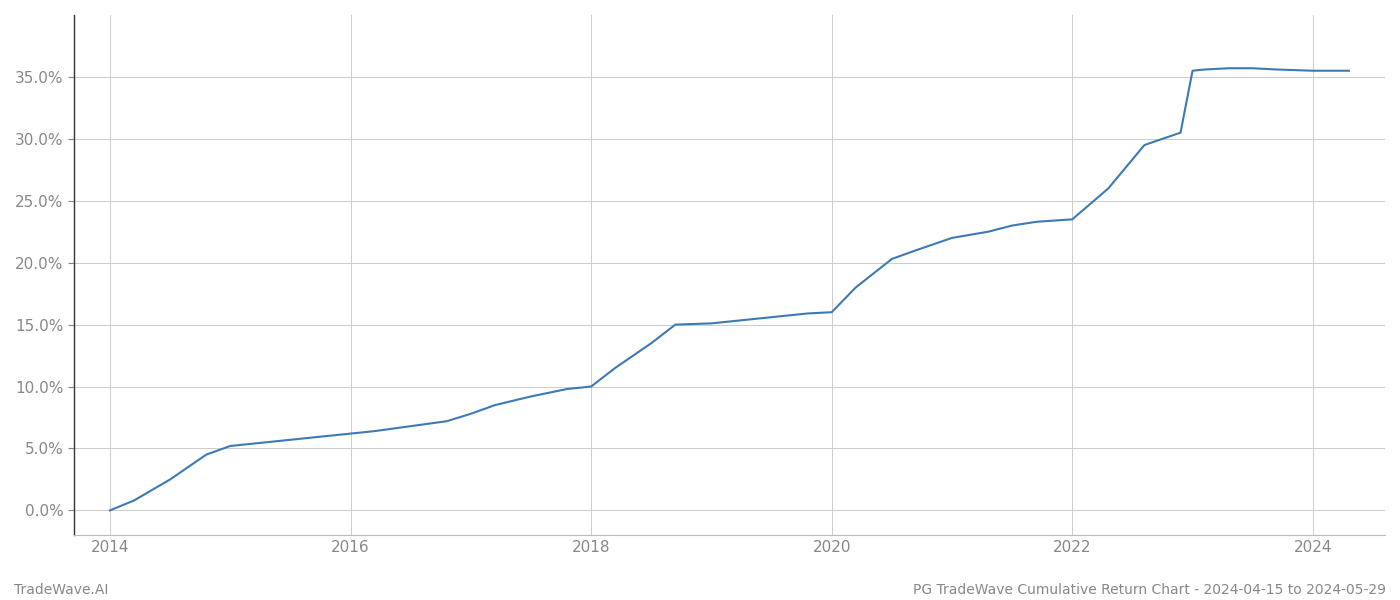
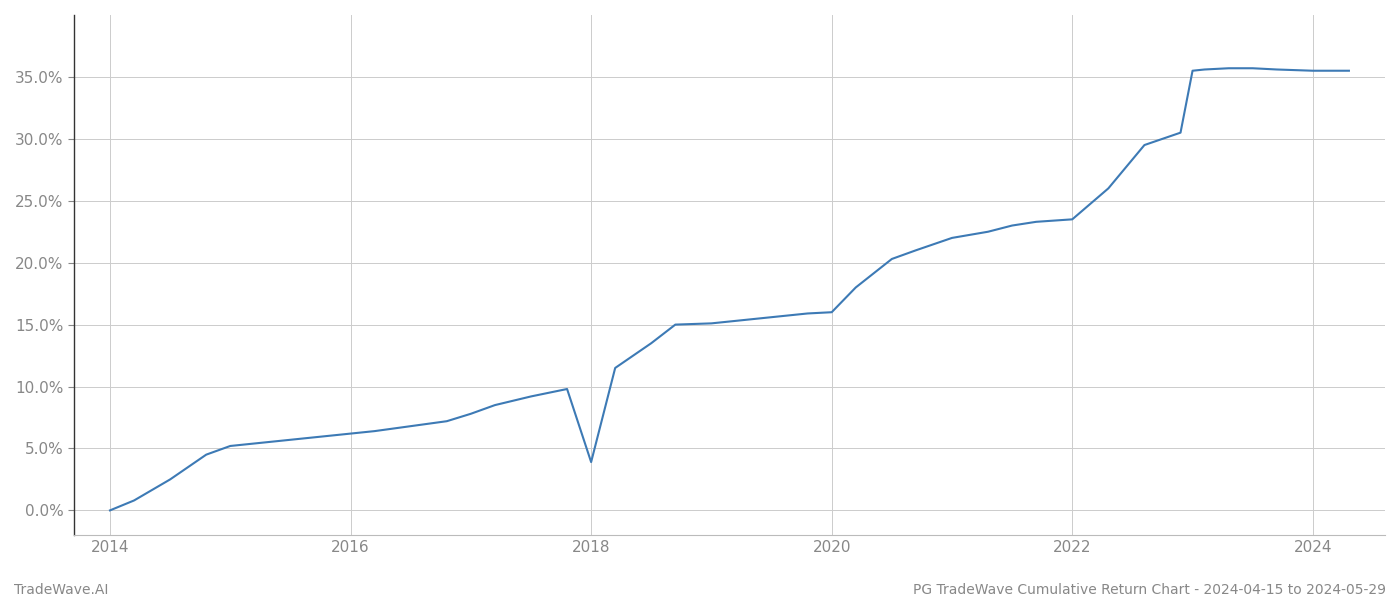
2018: 10.0% -> 3.9%
